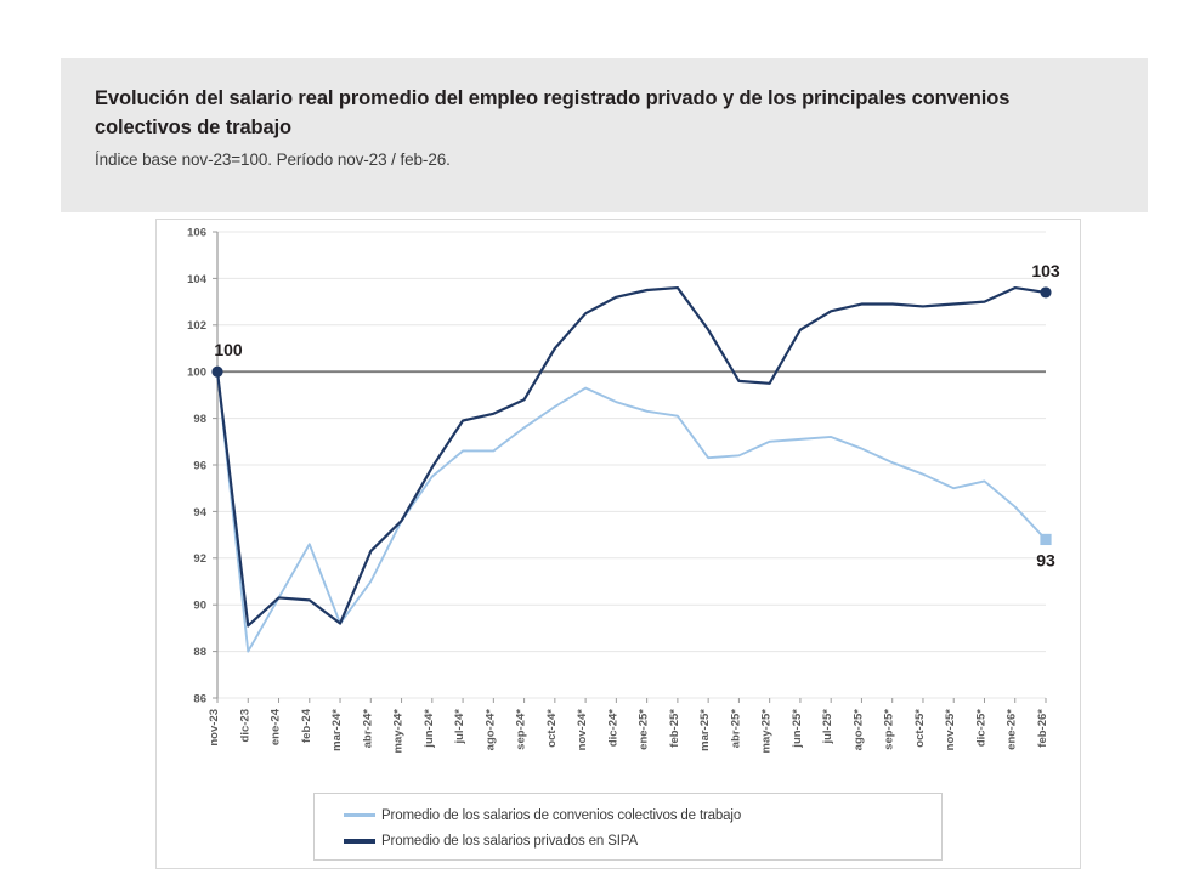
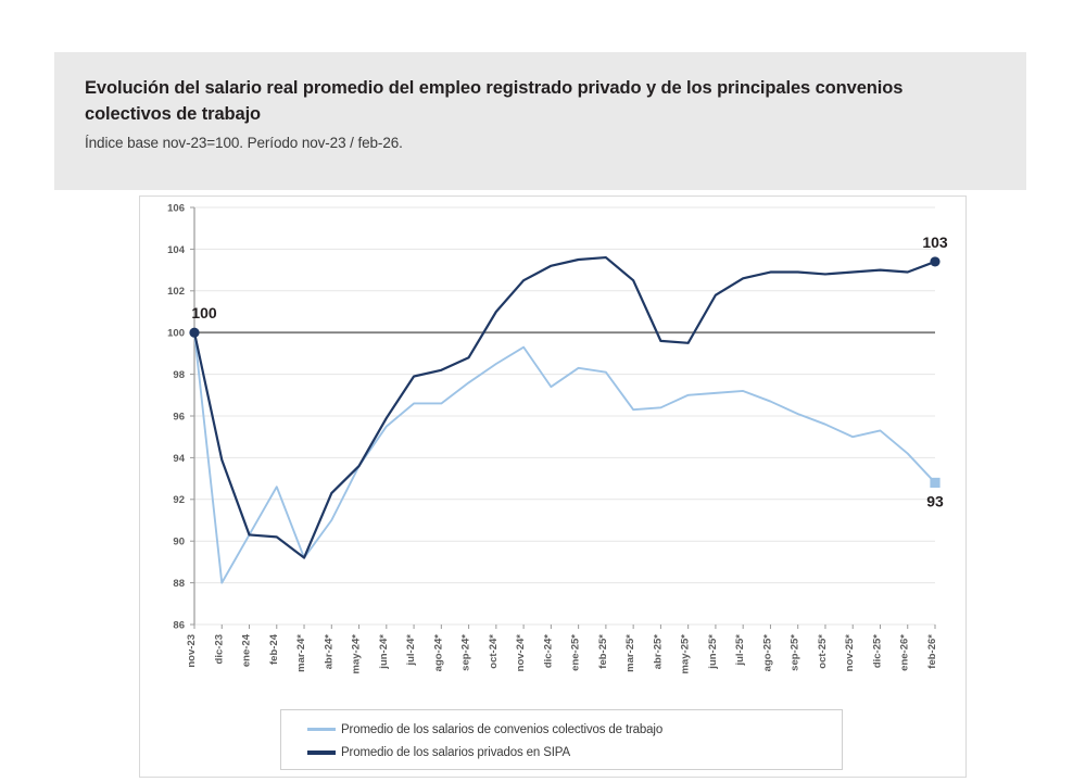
Promedio de los salarios privados en SIPA/dic-23: 89.1 -> 93.9
Promedio de los salarios de convenios colectivos de trabajo/dic-24*: 98.7 -> 97.4
Promedio de los salarios privados en SIPA/mar-25*: 101.8 -> 102.5
Promedio de los salarios privados en SIPA/ene-26*: 103.6 -> 102.9
